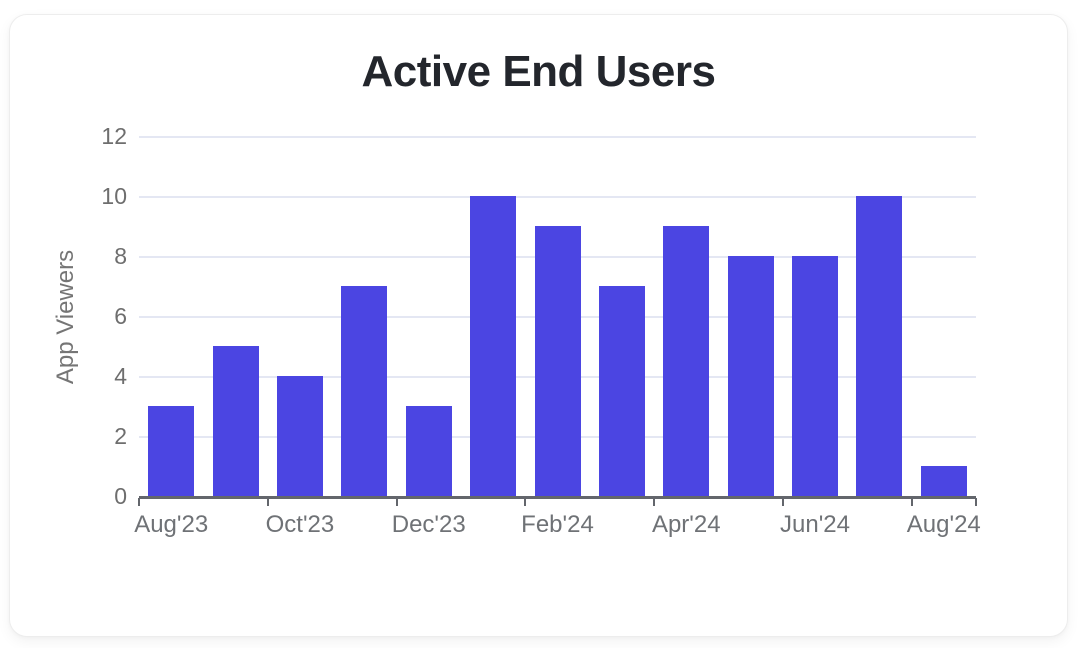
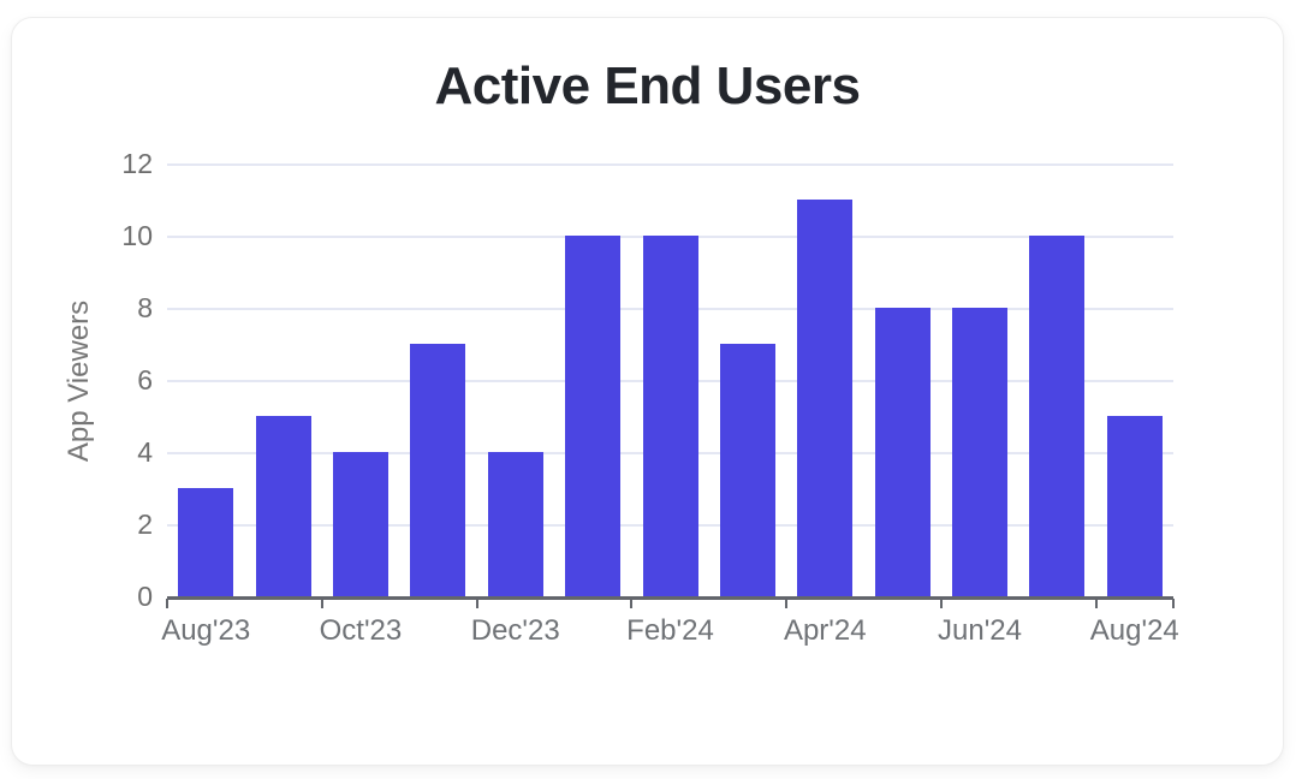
Dec'23: 3 -> 4
Feb'24: 9 -> 10
Apr'24: 9 -> 11
Aug'24: 1 -> 5
